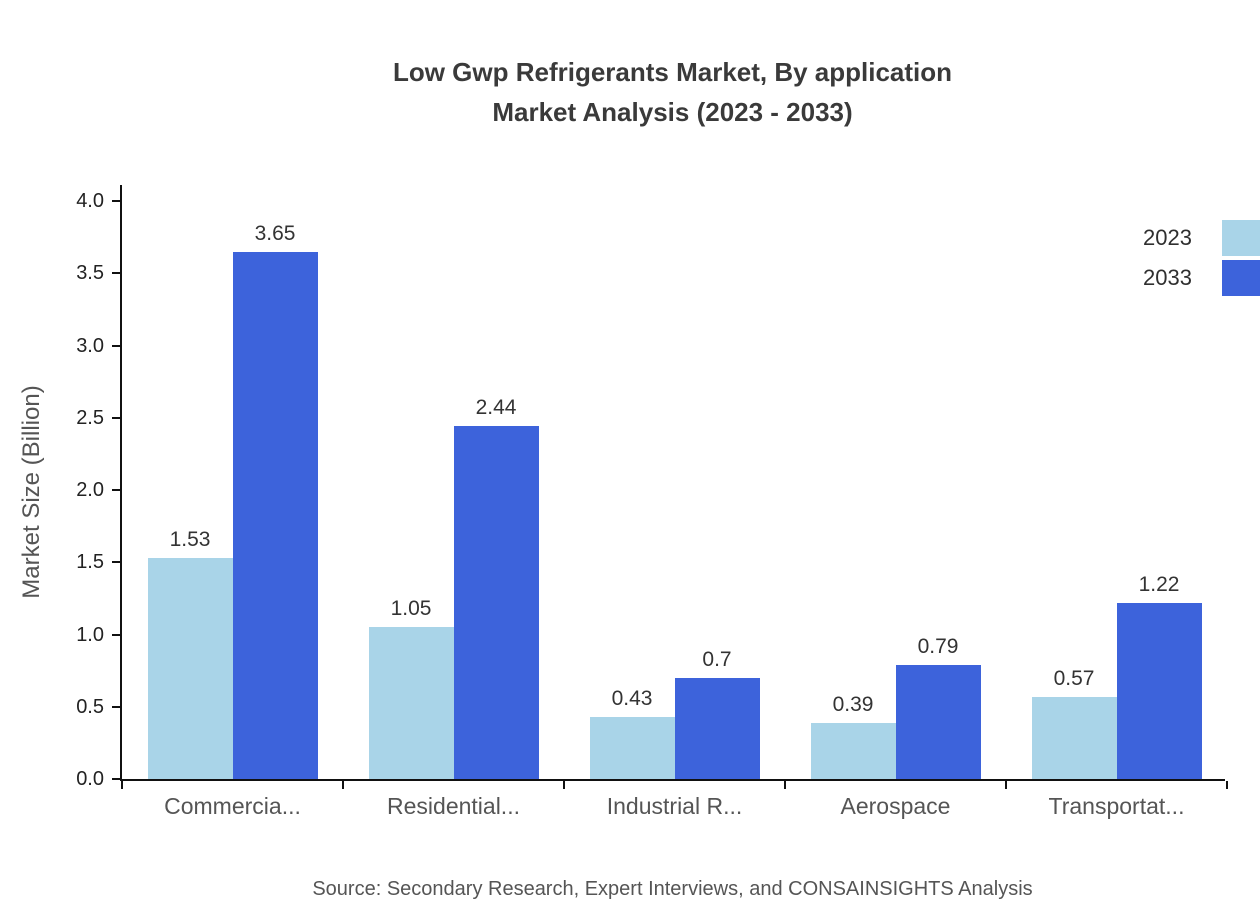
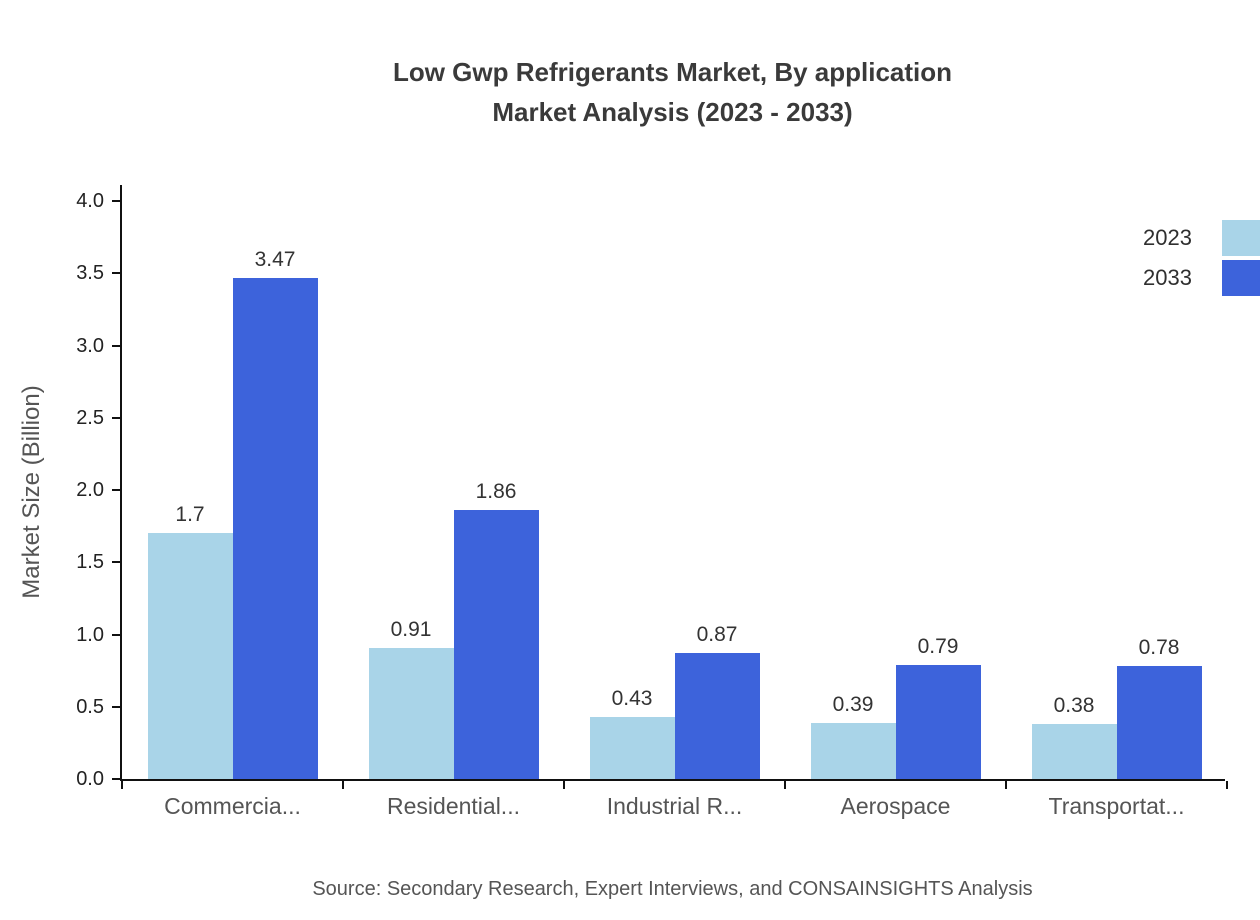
2023/Commercia...: 1.53 -> 1.7
2033/Commercia...: 3.65 -> 3.47
2023/Residential...: 1.05 -> 0.91
2033/Residential...: 2.44 -> 1.86
2033/Industrial R...: 0.7 -> 0.87
2023/Transportat...: 0.57 -> 0.38
2033/Transportat...: 1.22 -> 0.78
